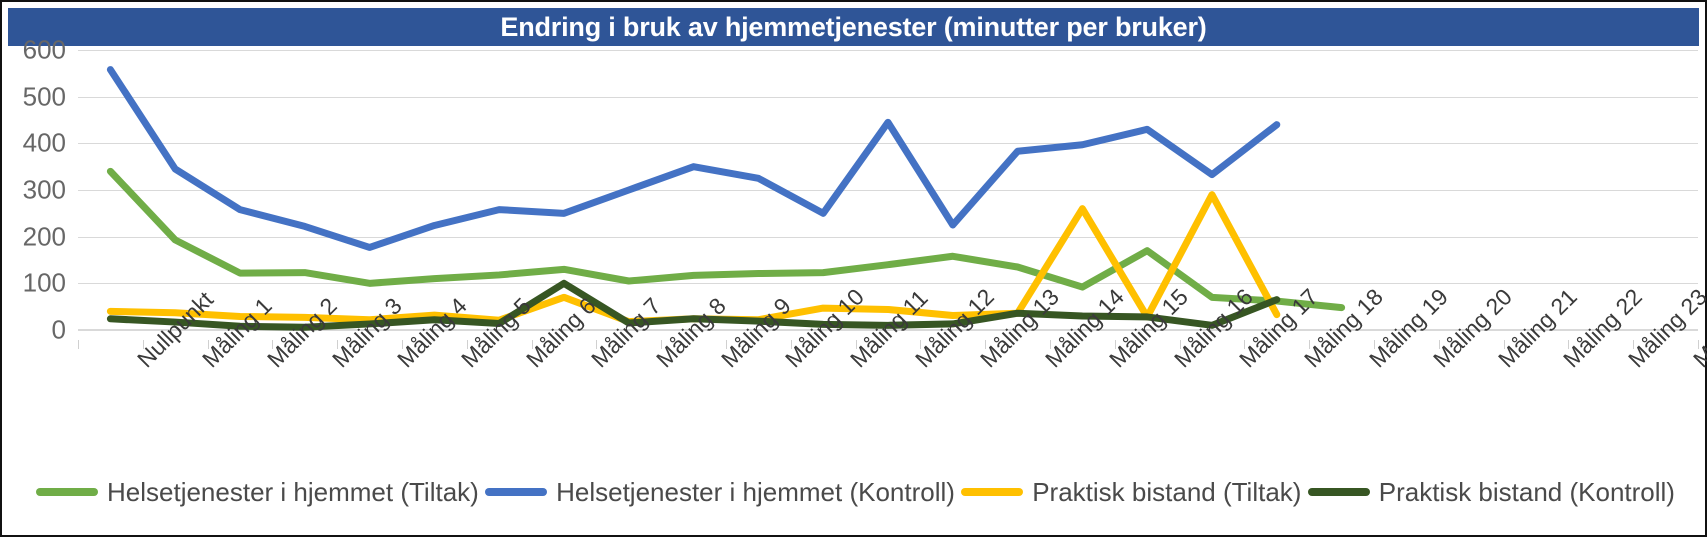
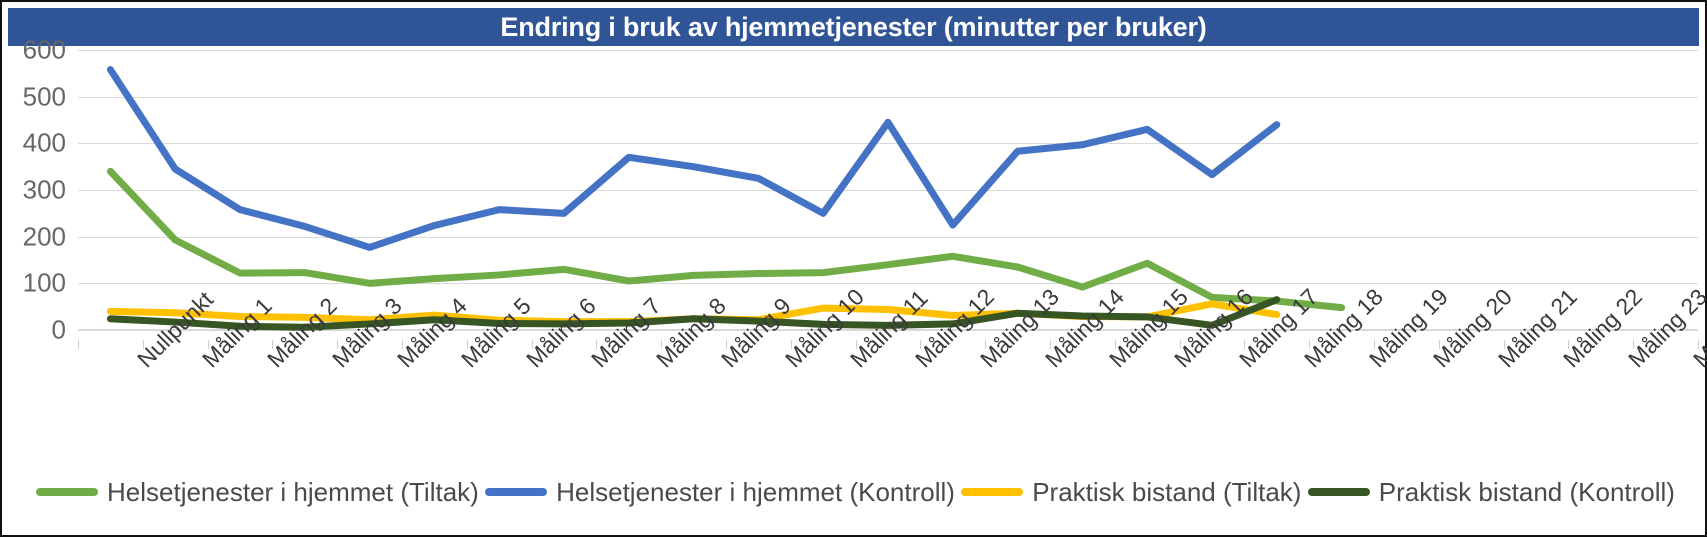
Praktisk bistand (Tiltak)/Måling 7: 70 -> 20
Praktisk bistand (Kontroll)/Måling 7: 100 -> 10
Helsetjenester i hjemmet (Kontroll)/Måling 8: 300 -> 370
Praktisk bistand (Tiltak)/Måling 15: 260 -> 30
Helsetjenester i hjemmet (Tiltak)/Måling 16: 170 -> 140
Praktisk bistand (Tiltak)/Måling 17: 290 -> 60
